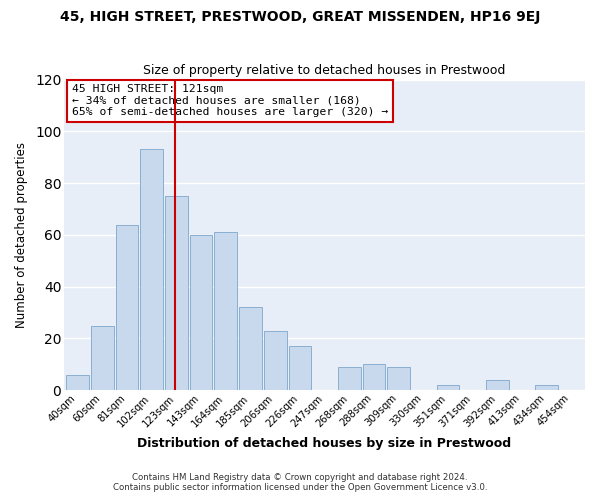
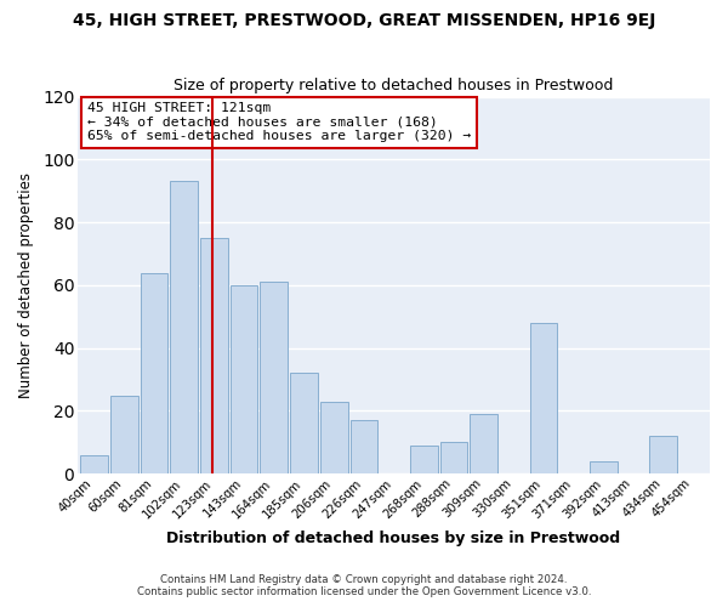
309sqm: 9 -> 19
351sqm: 2 -> 48
434sqm: 2 -> 12
